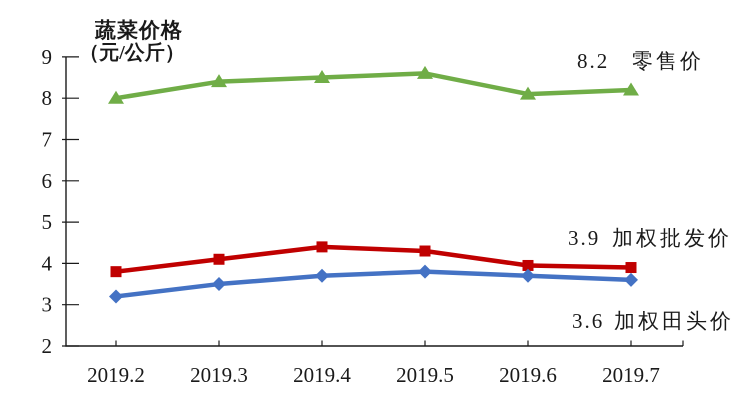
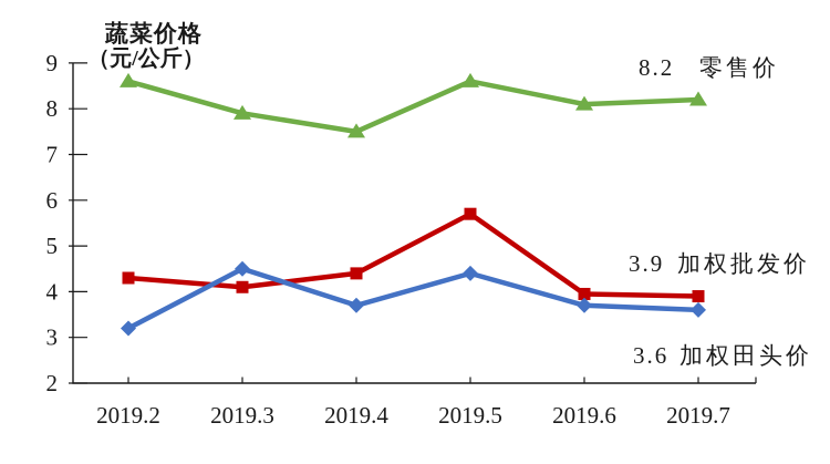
零售价/2019.2: 8.0 -> 8.6
加权批发价/2019.2: 3.8 -> 4.3
零售价/2019.3: 8.4 -> 7.9
加权田头价/2019.3: 3.5 -> 4.5
零售价/2019.4: 8.5 -> 7.5
加权批发价/2019.5: 4.3 -> 5.7
加权田头价/2019.5: 3.8 -> 4.4
